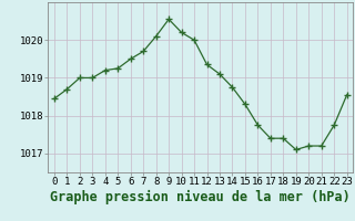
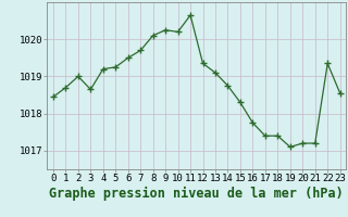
3: 1019.00 -> 1018.65
9: 1020.55 -> 1020.25
11: 1020.00 -> 1020.65
22: 1017.75 -> 1019.35
